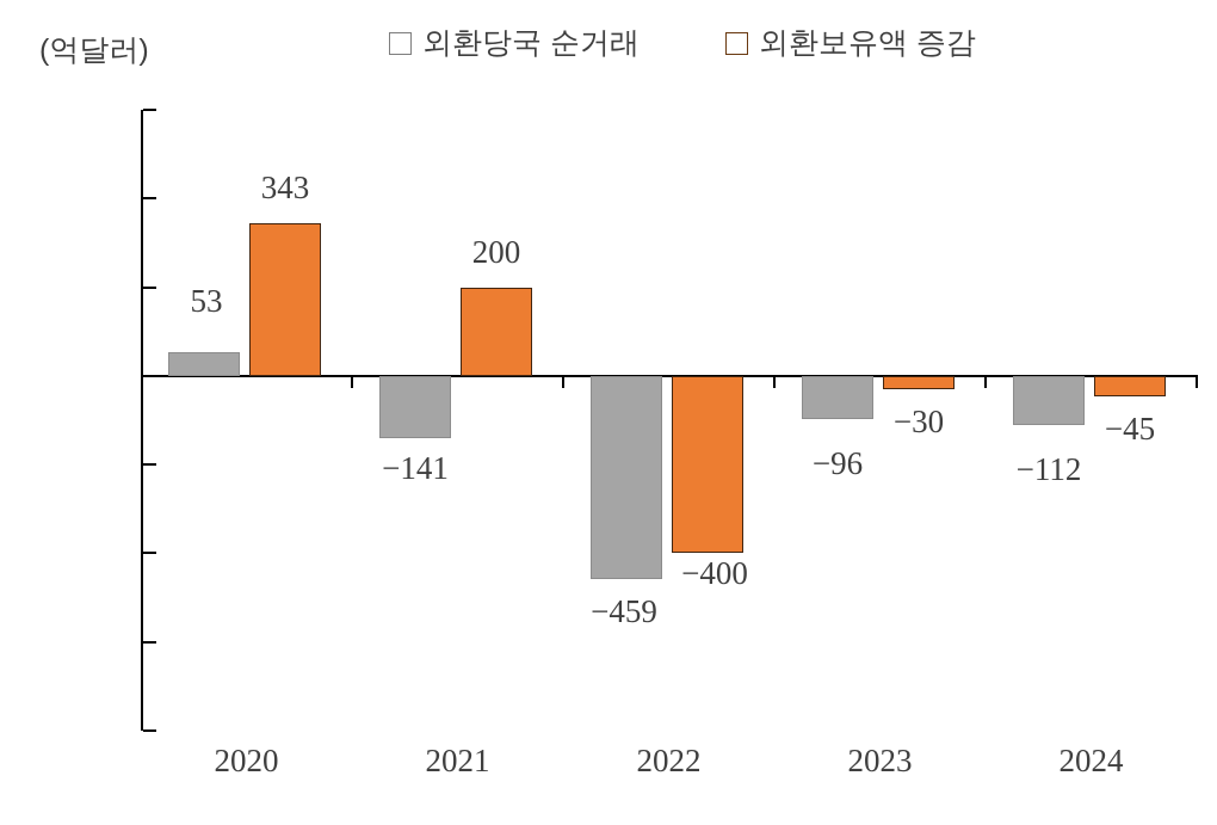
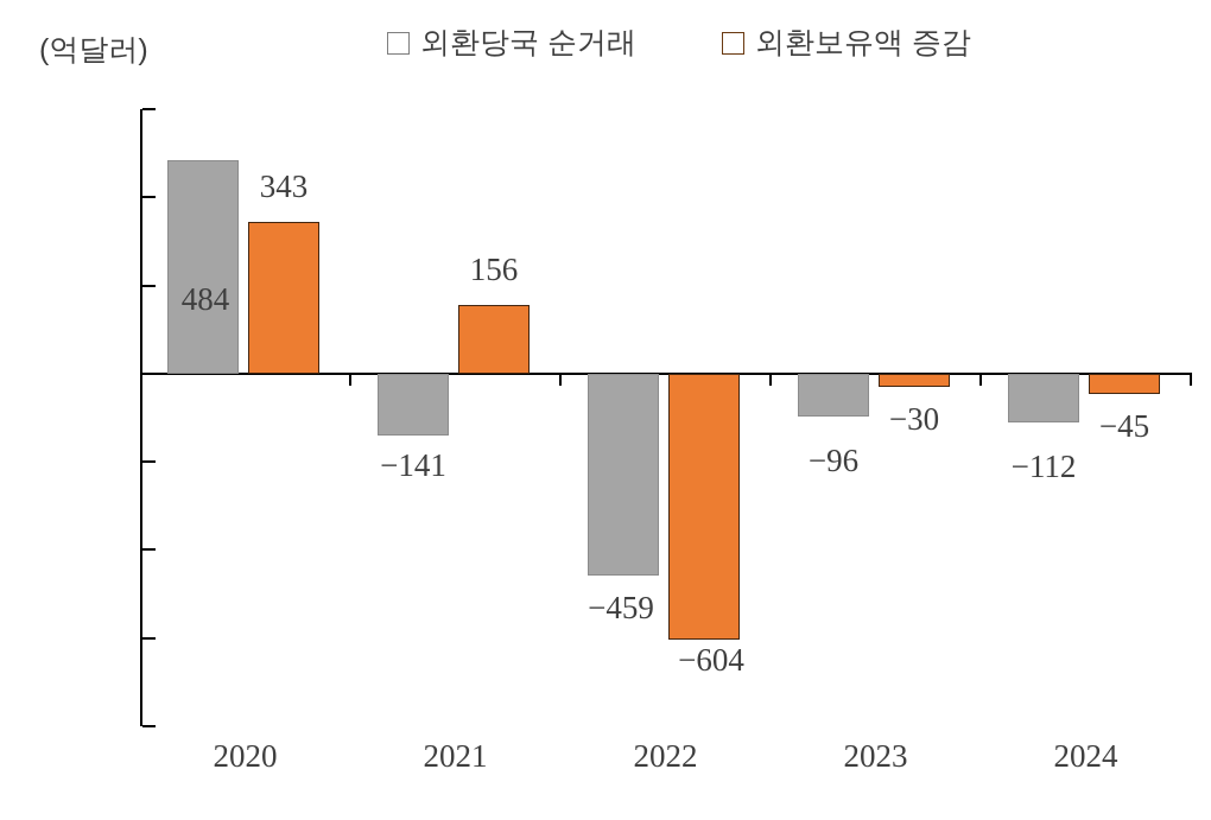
외환당국 순거래/2020: 53 -> 484
외환보유액 증감/2021: 200 -> 156
외환보유액 증감/2022: −400 -> −604
